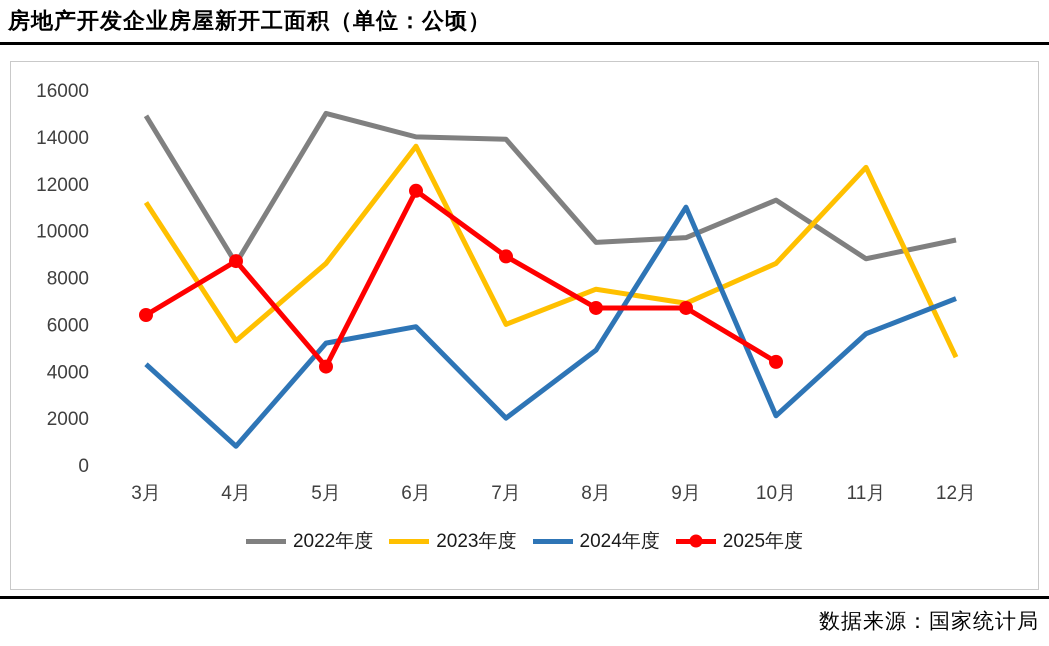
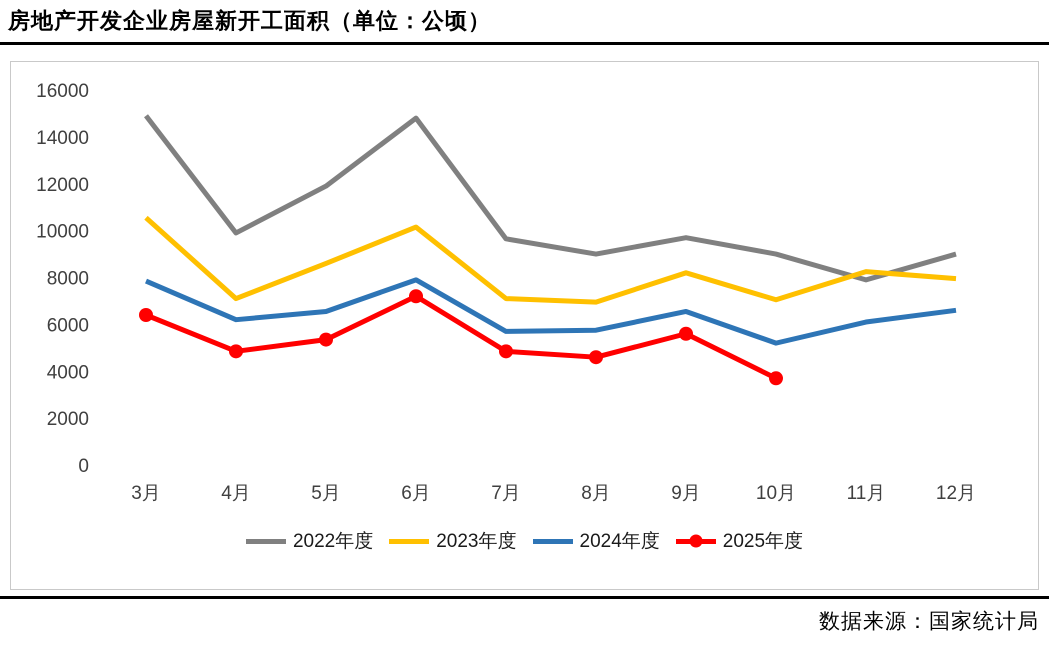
2023年度/3月: 11200 -> 10600
2024年度/3月: 4300 -> 7800
2022年度/4月: 8600 -> 9900
2023年度/4月: 5300 -> 7100
2024年度/4月: 800 -> 6200
2025年度/4月: 8700 -> 4800
2022年度/5月: 15000 -> 11900
2024年度/5月: 5200 -> 6600
2025年度/5月: 4200 -> 5400
2022年度/6月: 14000 -> 14800
2023年度/6月: 13600 -> 10200
2024年度/6月: 5900 -> 7900
2025年度/6月: 11700 -> 7200
2022年度/7月: 13900 -> 9600
2023年度/7月: 6000 -> 7100
2024年度/7月: 2000 -> 5700
2025年度/7月: 8900 -> 4800
2022年度/8月: 9500 -> 9000
2023年度/8月: 7500 -> 7000
2024年度/8月: 4900 -> 5800
2025年度/8月: 6700 -> 4600
2023年度/9月: 6900 -> 8200
2024年度/9月: 11000 -> 6600
2025年度/9月: 6700 -> 5600
2022年度/10月: 11300 -> 9000
2023年度/10月: 8600 -> 7000
2024年度/10月: 2100 -> 5200
2025年度/10月: 4400 -> 3700
2022年度/11月: 8800 -> 7900
2023年度/11月: 12700 -> 8200
2024年度/11月: 5600 -> 6100
2022年度/12月: 9600 -> 9000
2023年度/12月: 4600 -> 8000
2024年度/12月: 7100 -> 6600
